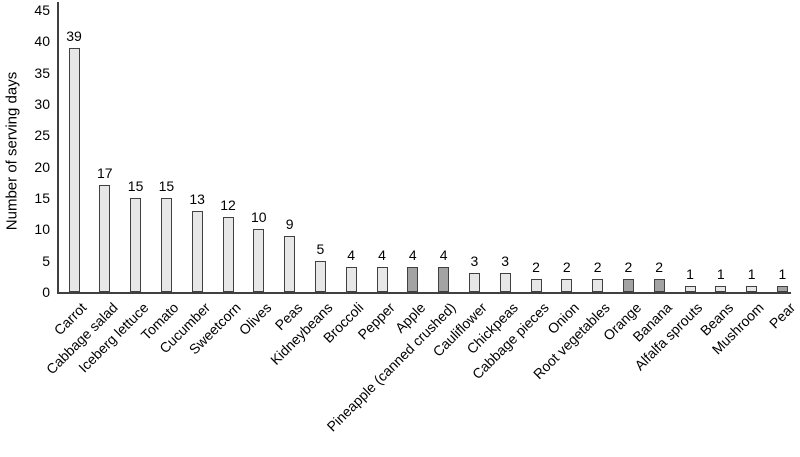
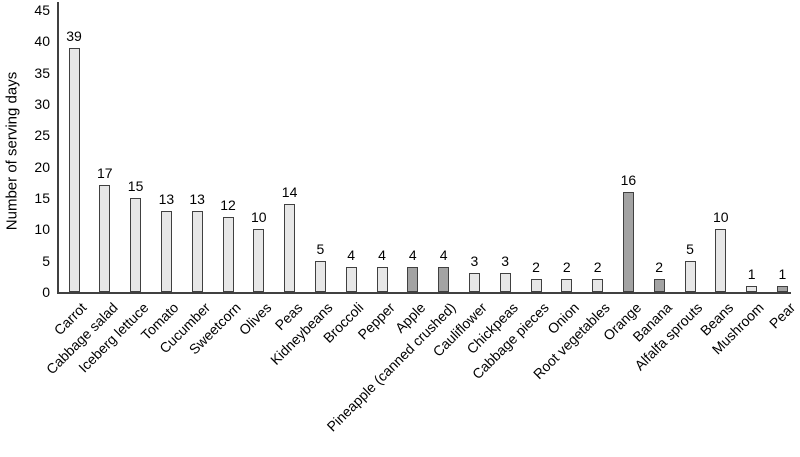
Tomato: 15 -> 13
Peas: 9 -> 14
Orange: 2 -> 16
Alfalfa sprouts: 1 -> 5
Beans: 1 -> 10
